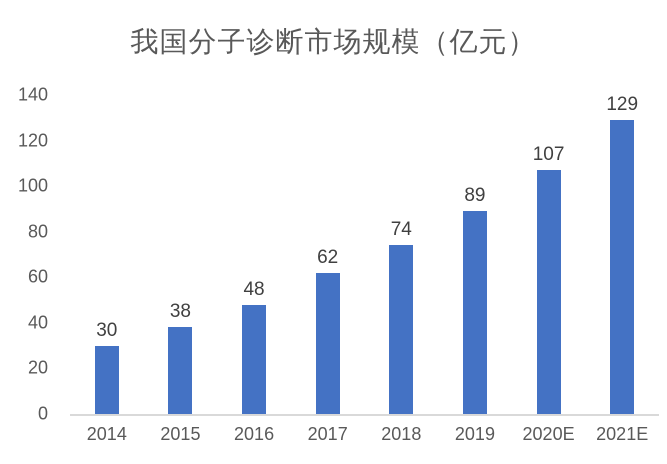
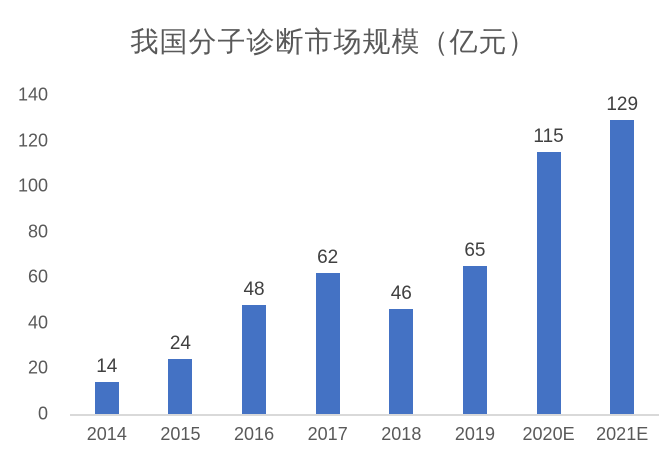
2014: 30 -> 14
2015: 38 -> 24
2018: 74 -> 46
2019: 89 -> 65
2020E: 107 -> 115
